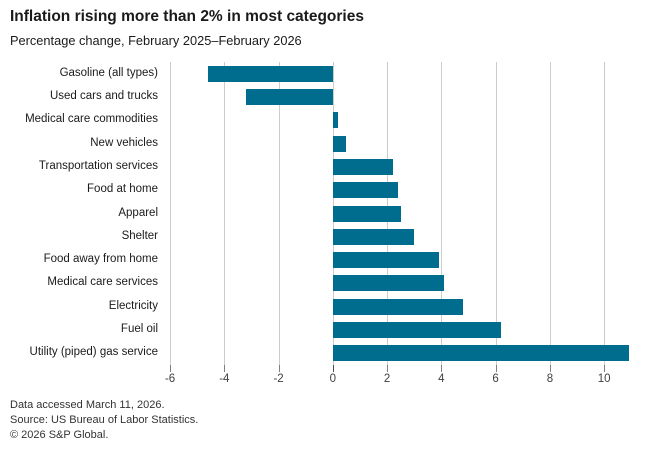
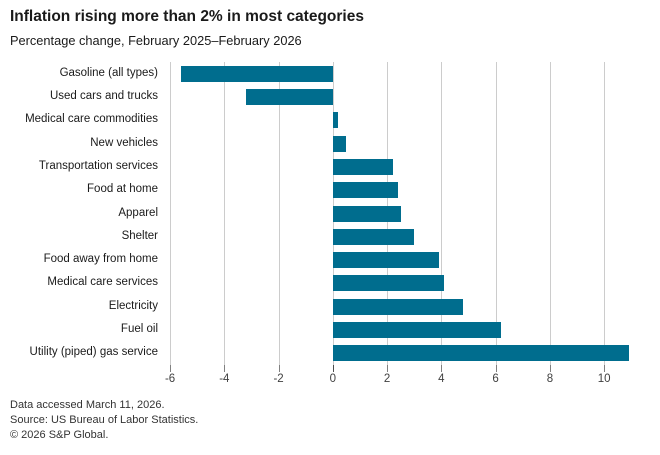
Gasoline (all types): -4.6 -> -5.6
